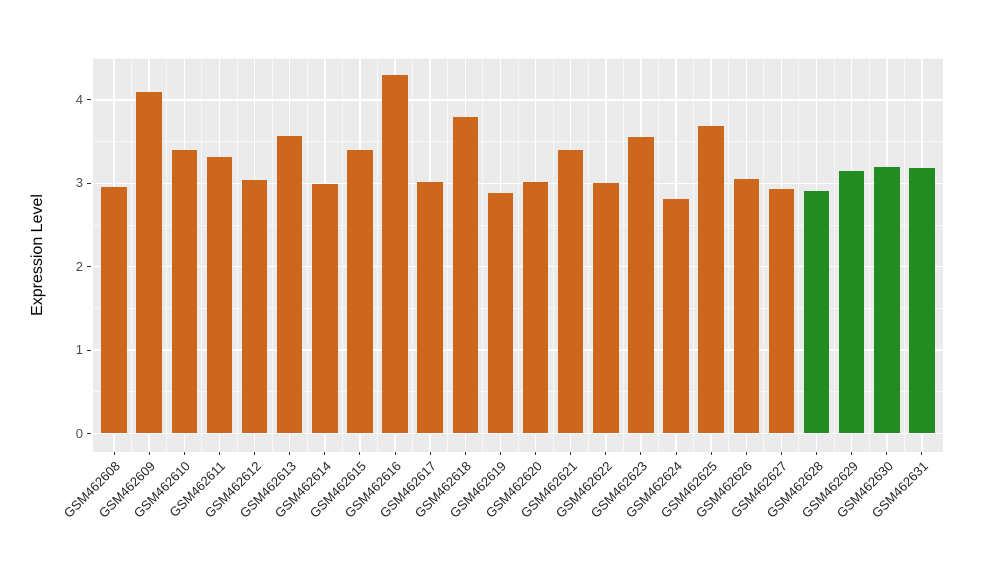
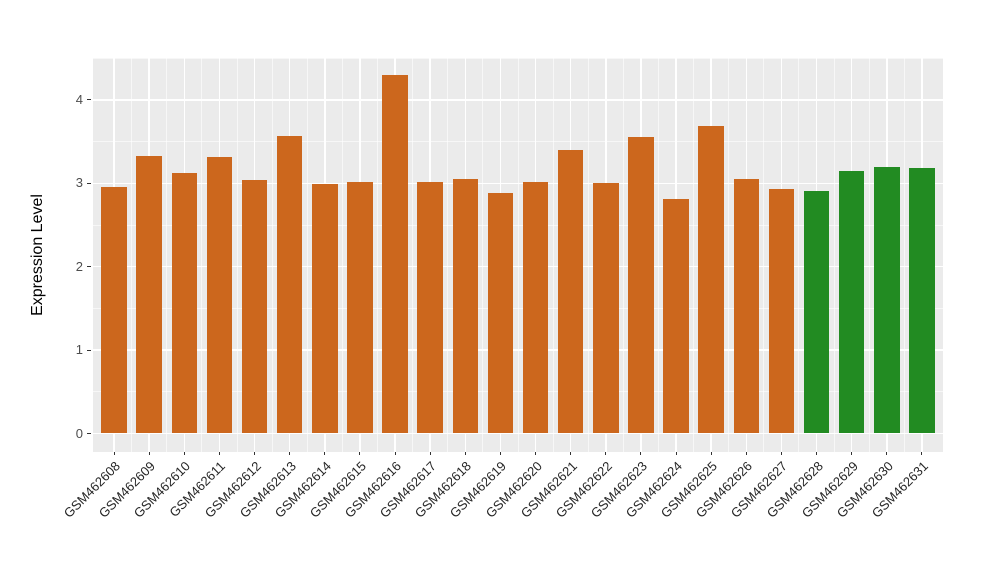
GSM462609: 4.1 -> 3.3
GSM462610: 3.4 -> 3.1
GSM462615: 3.4 -> 3.0
GSM462618: 3.8 -> 3.0
